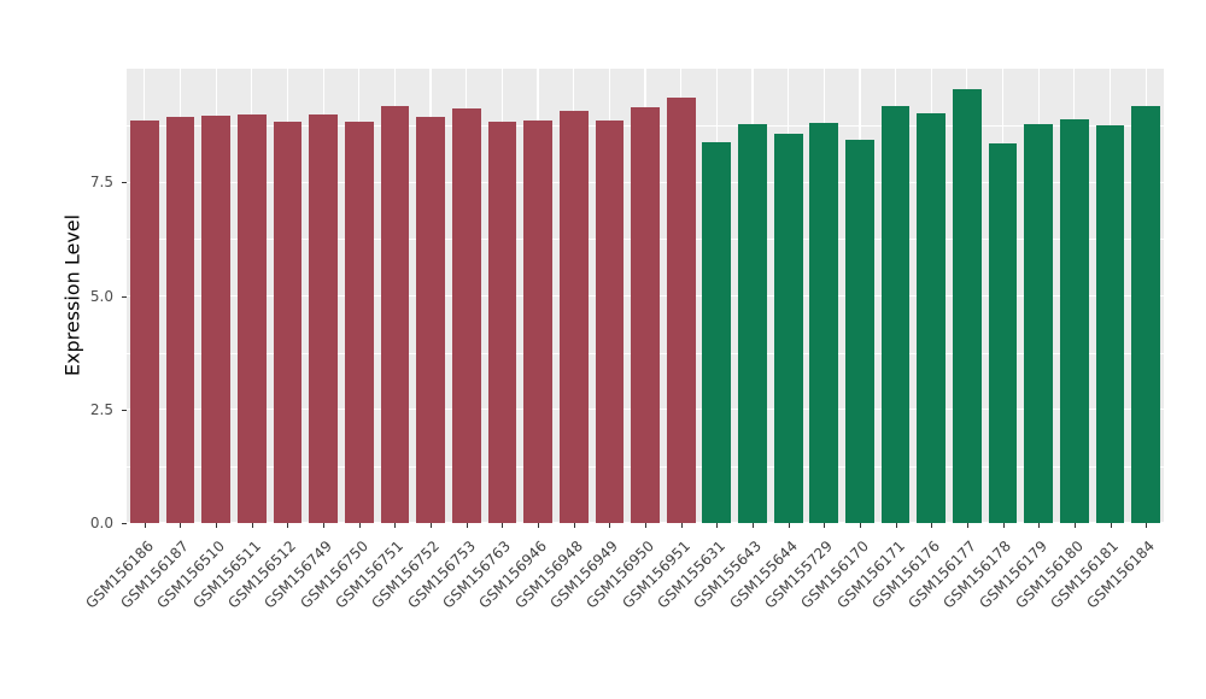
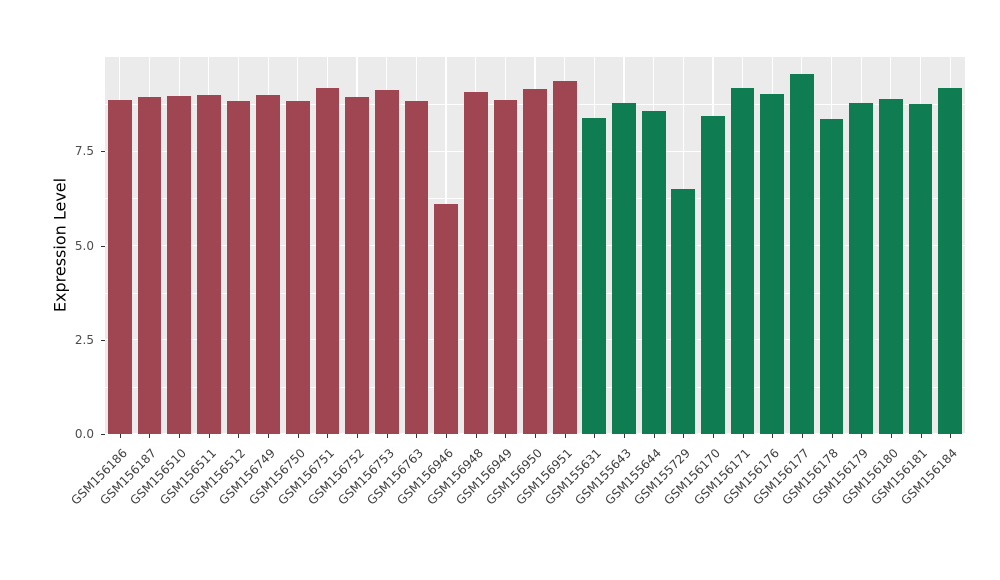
GSM156946: 8.9 -> 6.1
GSM155729: 8.8 -> 6.5
